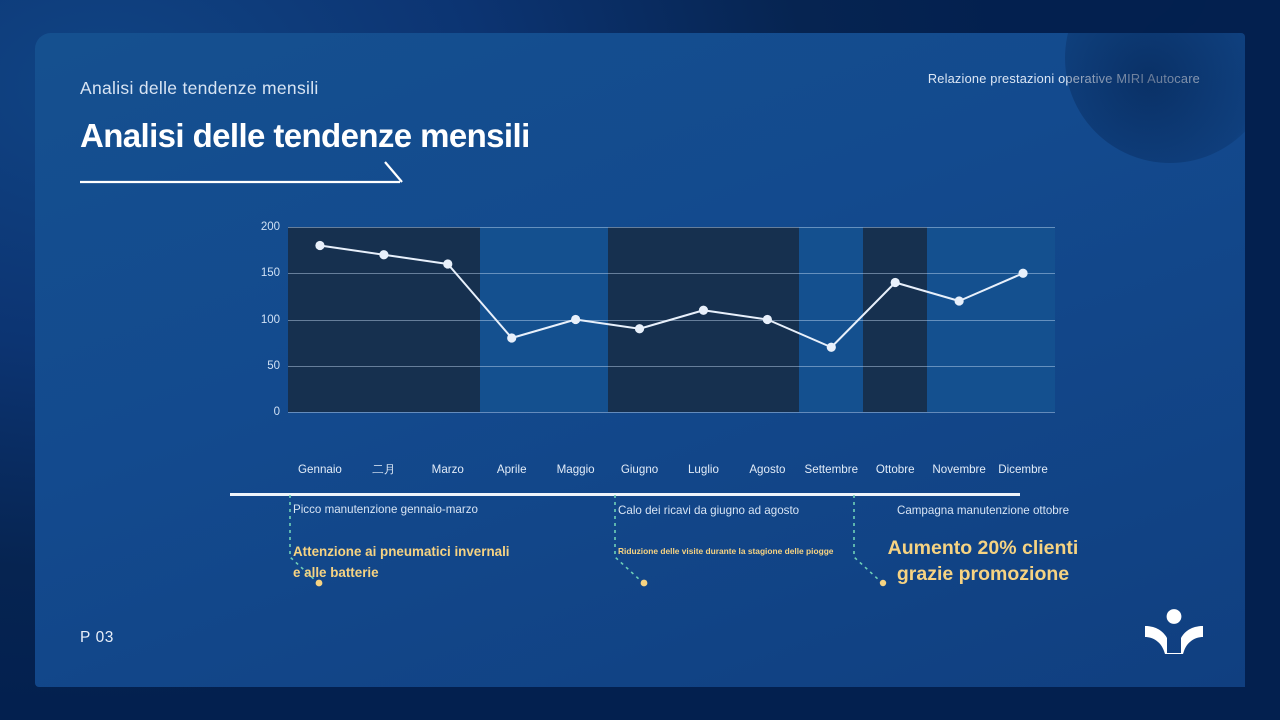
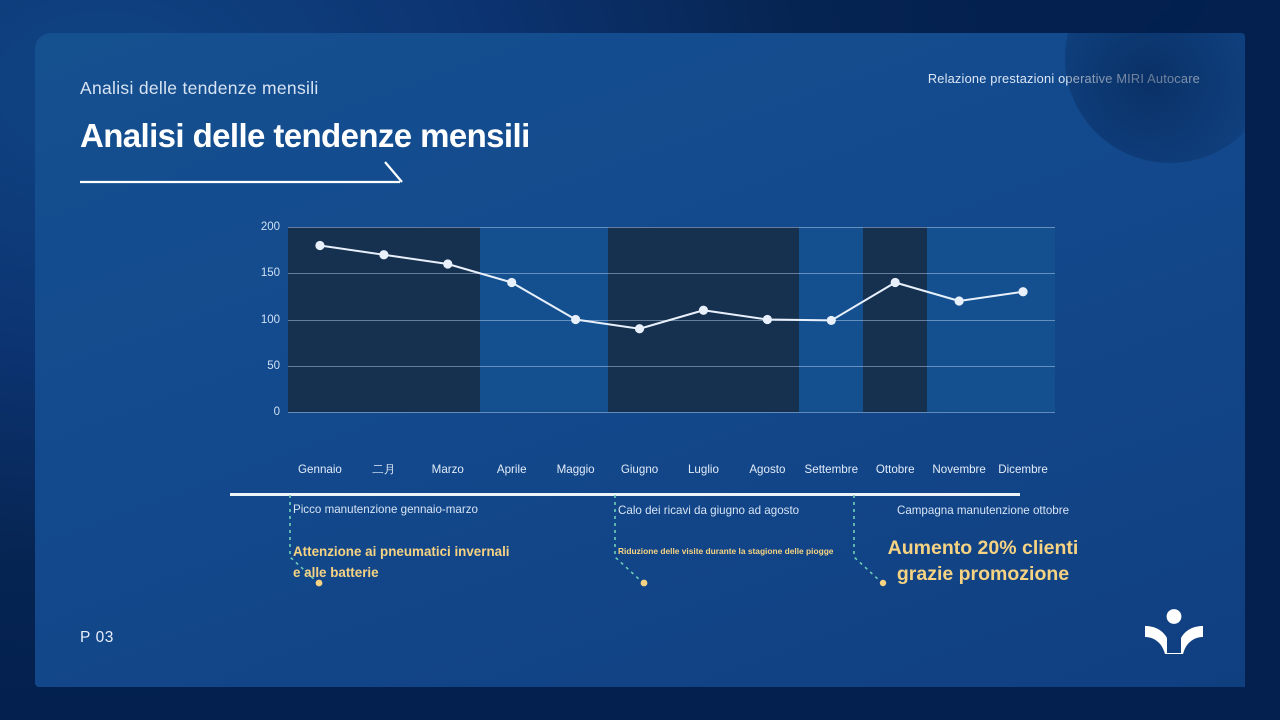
Aprile: 80 -> 140
Settembre: 70 -> 100
Dicembre: 150 -> 130
